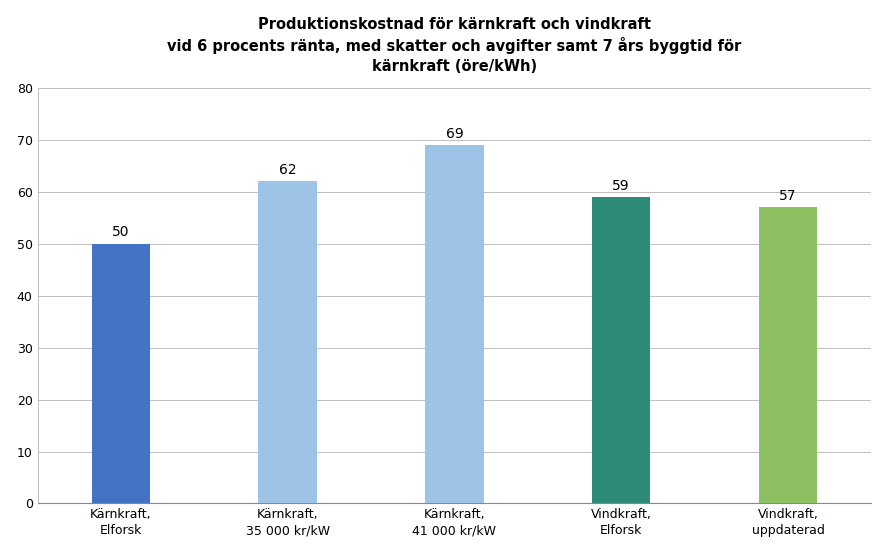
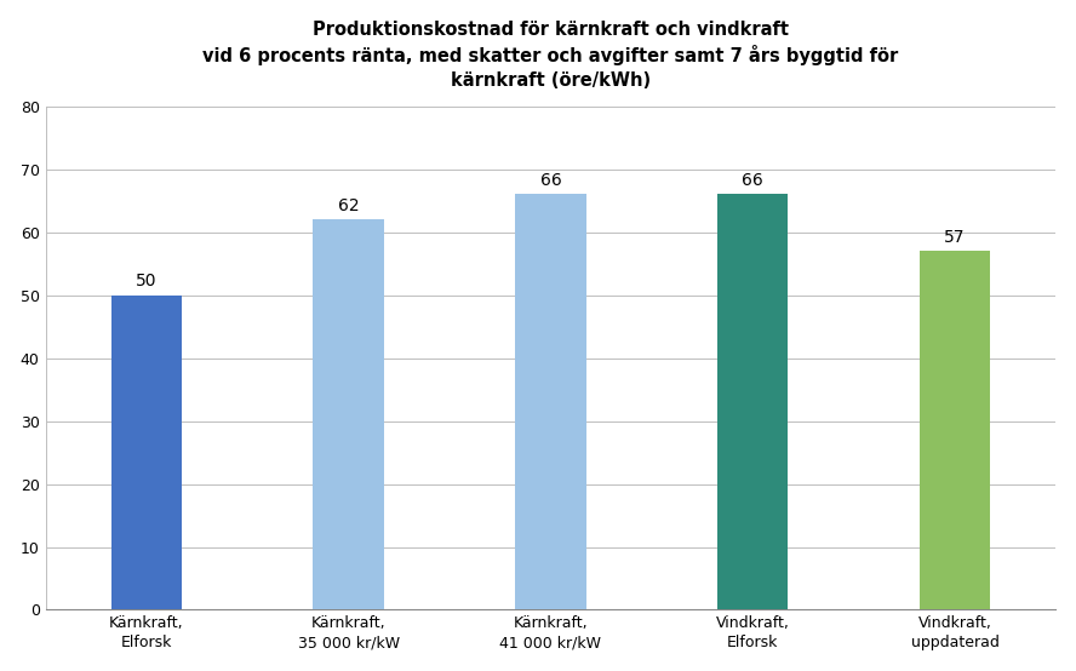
Kärnkraft, 41 000 kr/kW: 69 -> 66
Vindkraft, Elforsk: 59 -> 66
